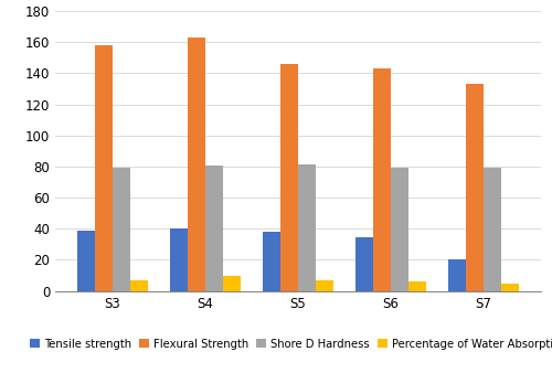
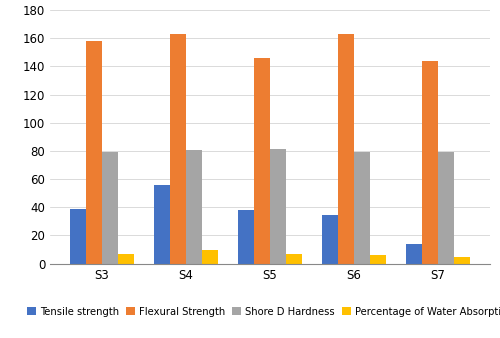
Tensile strength/S4: 40 -> 56
Flexural Strength/S6: 143 -> 163
Tensile strength/S7: 20 -> 14
Flexural Strength/S7: 133 -> 144
